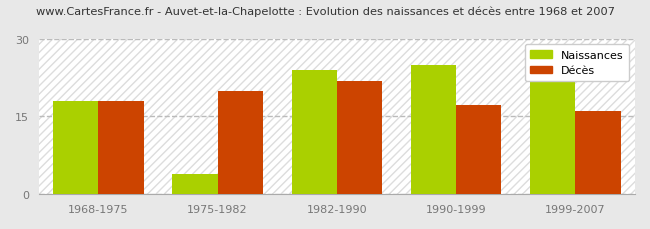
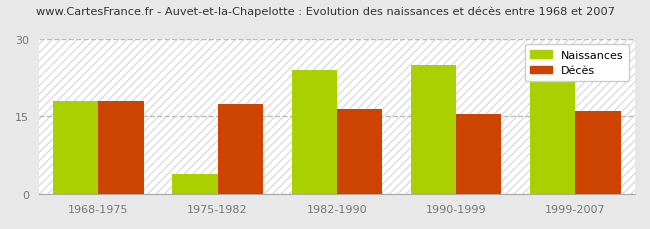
Décès/1975-1982: 20.0 -> 17.5
Décès/1982-1990: 21.8 -> 16.5
Décès/1990-1999: 17.2 -> 15.5
